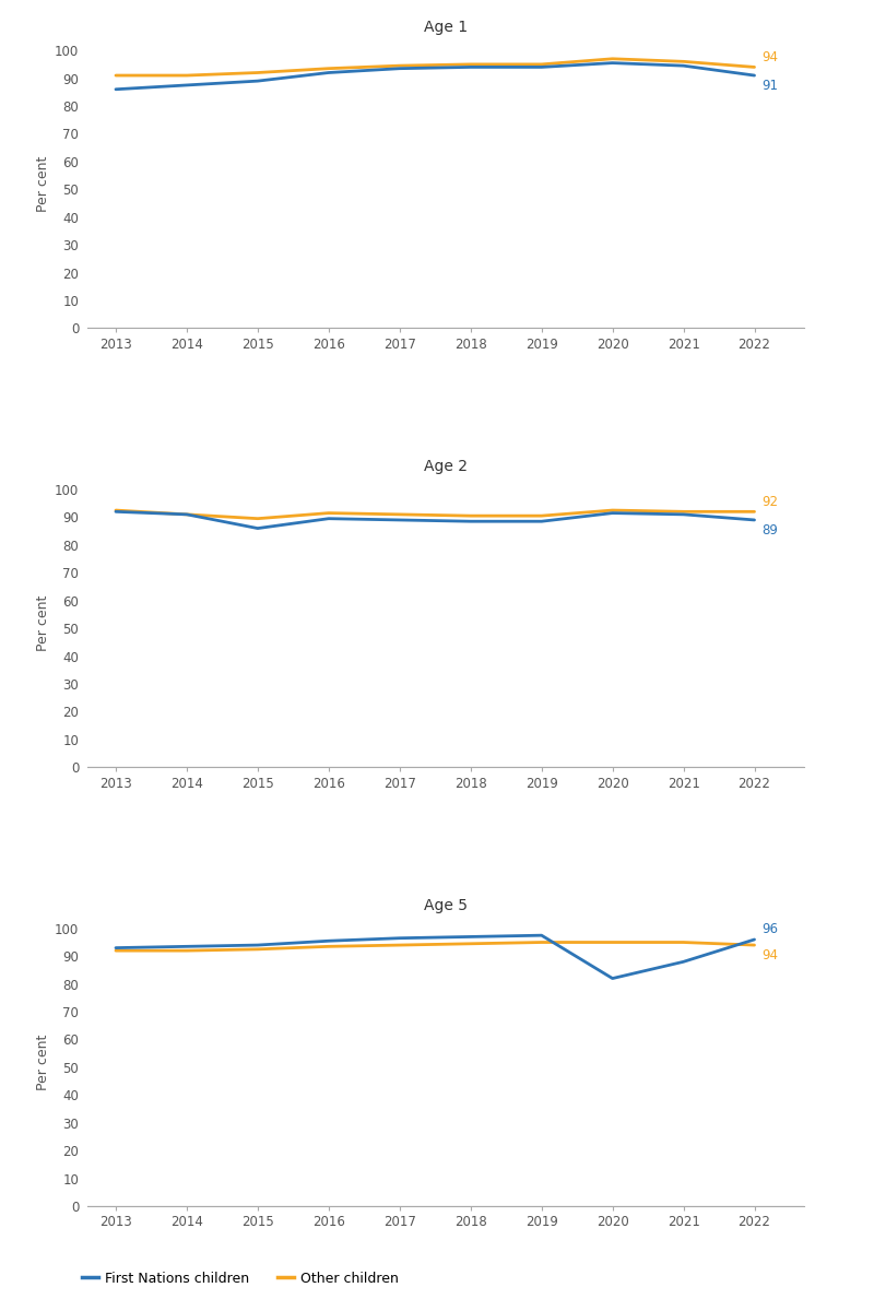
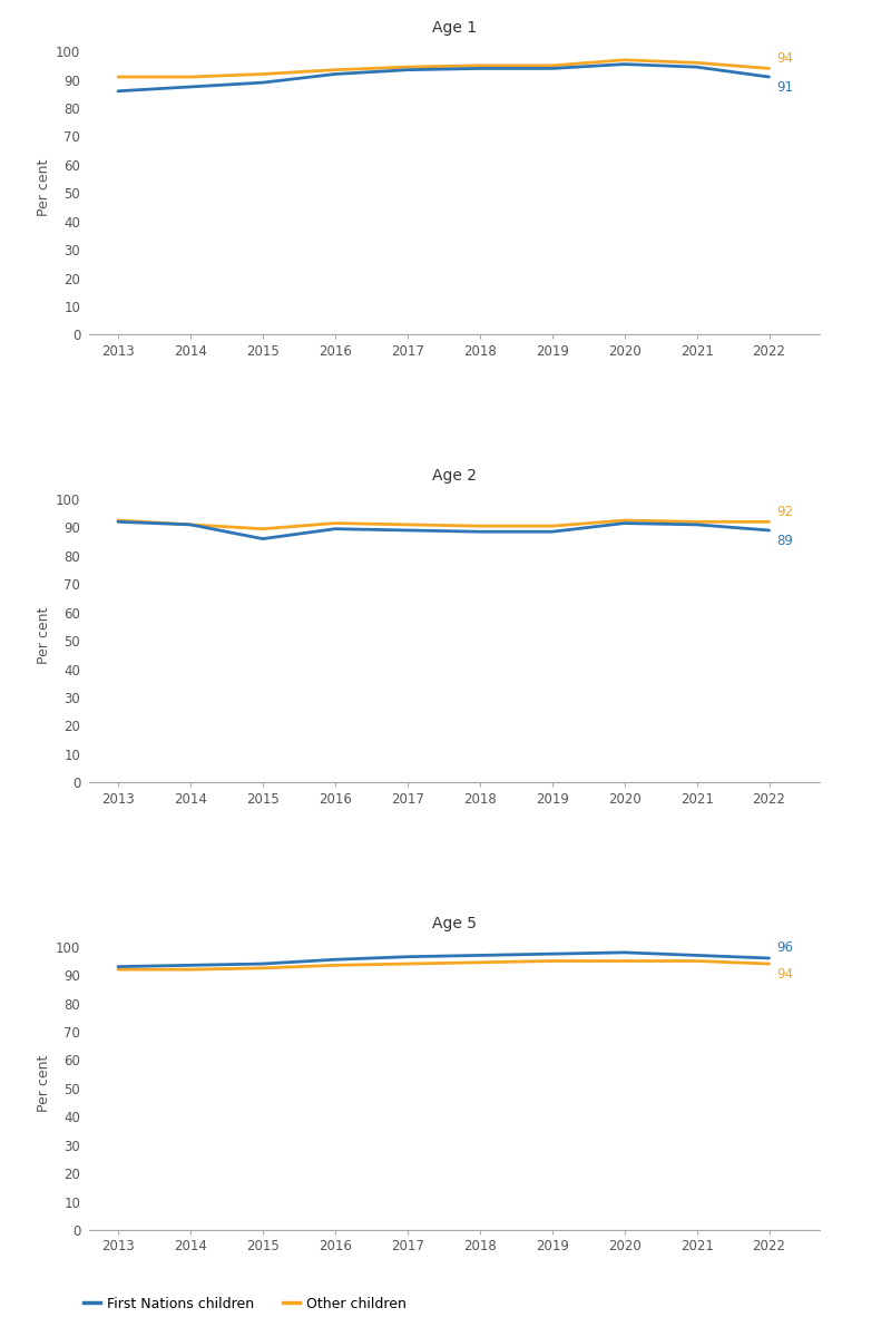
Age 5/First Nations children/2020: 82.0 -> 98.0
Age 5/First Nations children/2021: 88.0 -> 97.0
